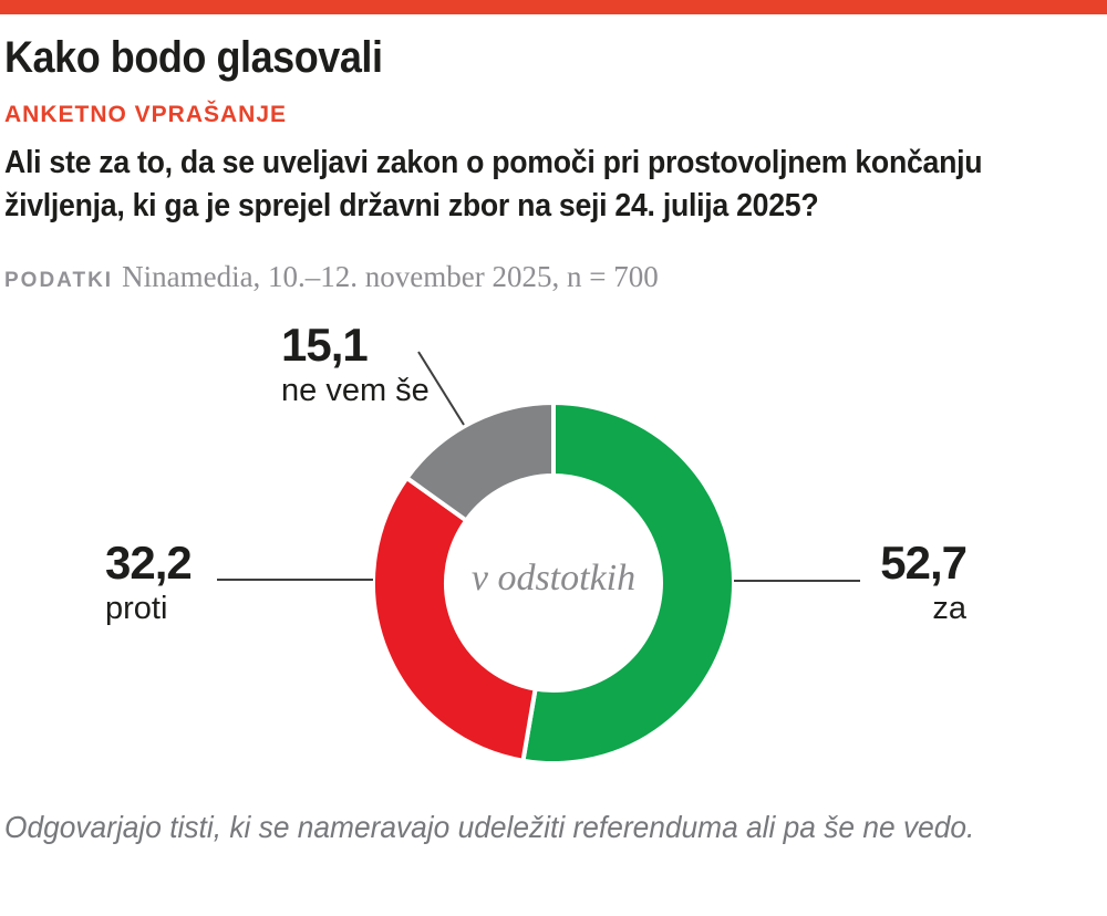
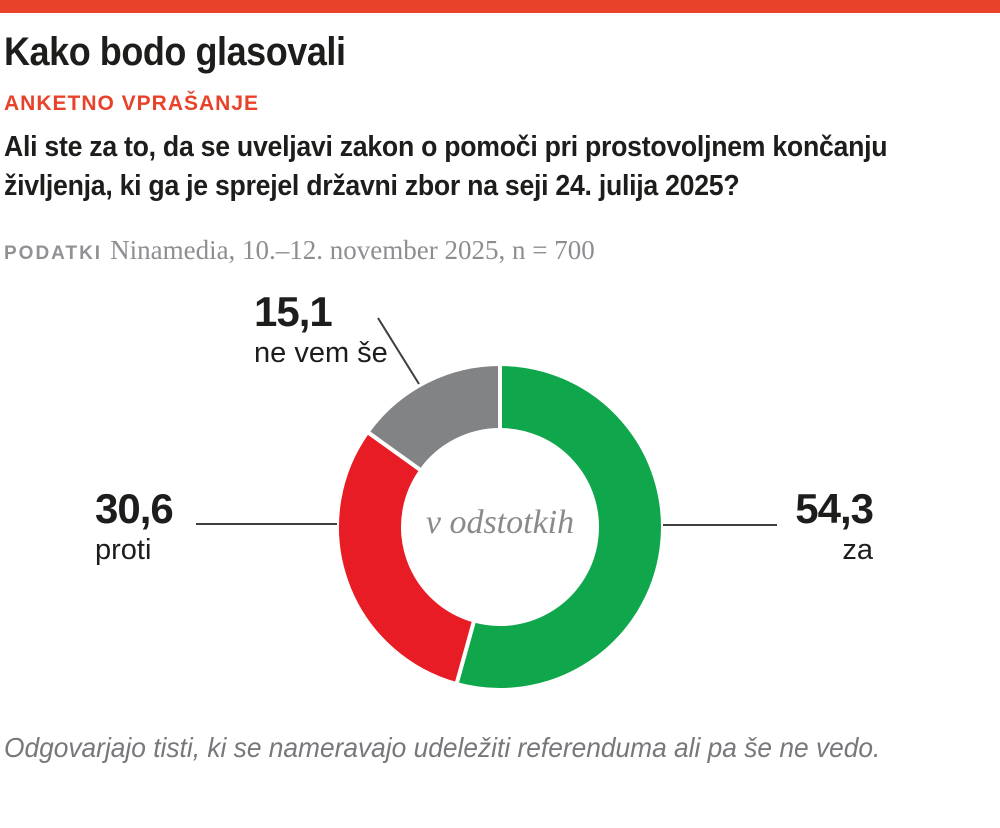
za: 52,7 -> 54,3
proti: 32,2 -> 30,6
